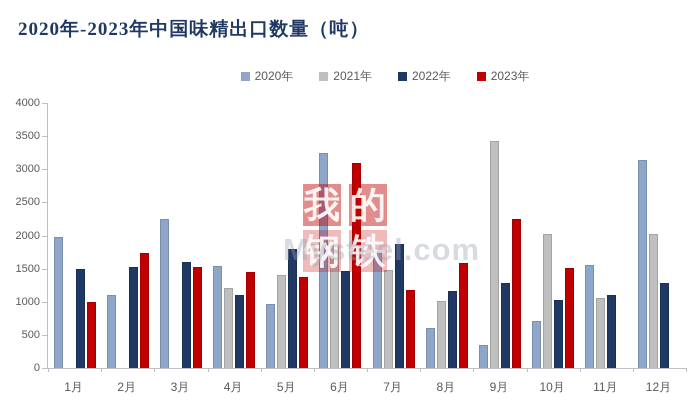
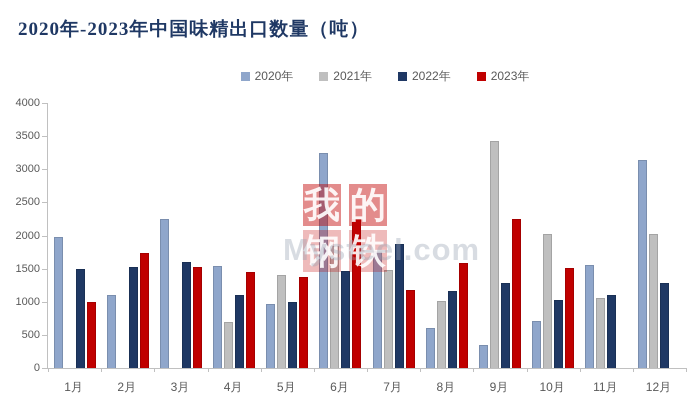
2021年/4月: 1200 -> 700
2022年/5月: 1800 -> 1000
2023年/6月: 3100 -> 2200
